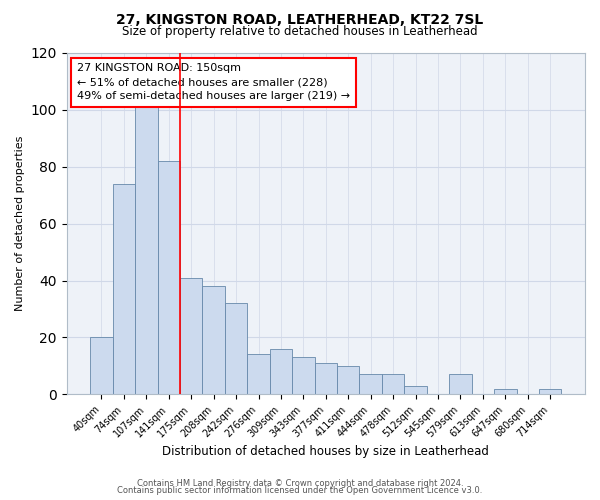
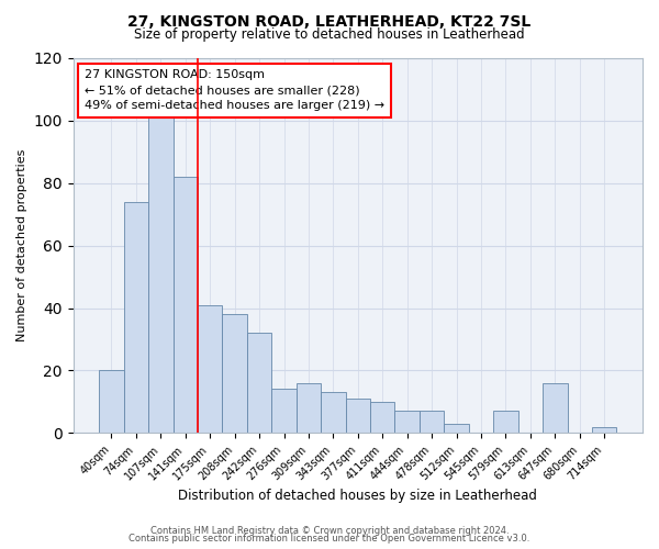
647sqm: 2 -> 16
